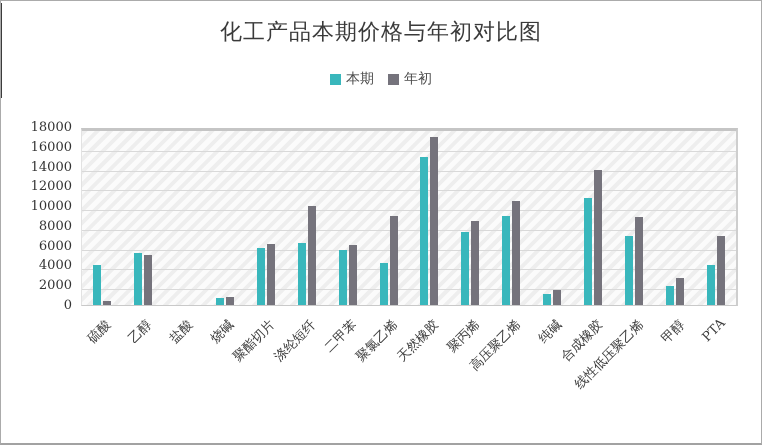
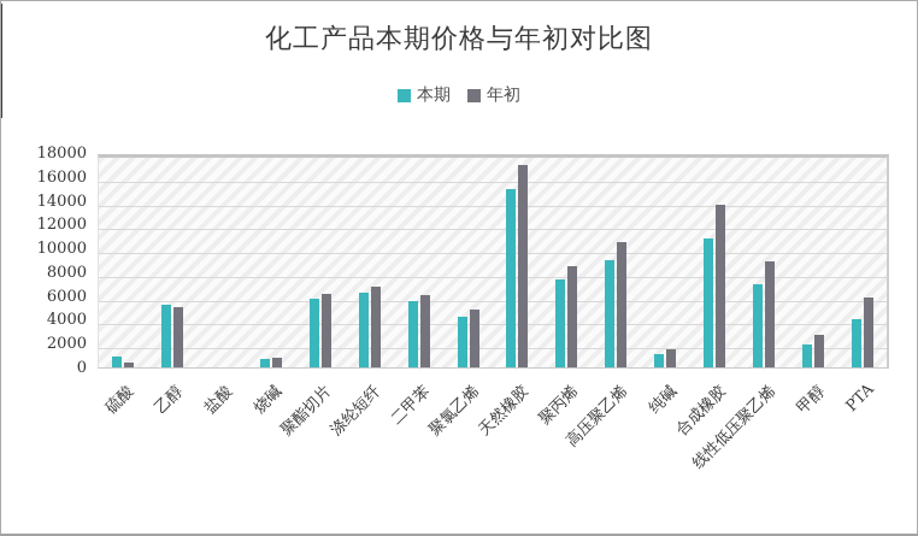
本期/硫酸: 4000 -> 1000
年初/涤纶短纤: 10000 -> 7000
年初/聚氯乙烯: 9000 -> 5000
年初/PTA: 7000 -> 6000
